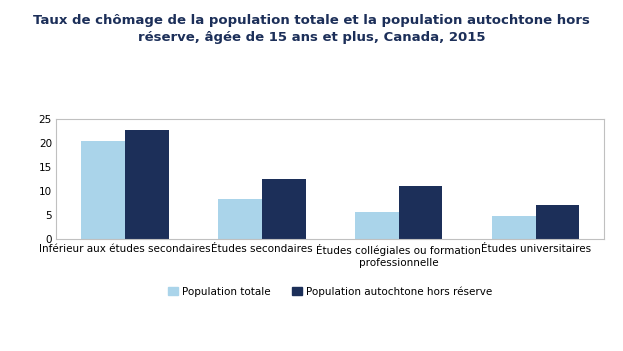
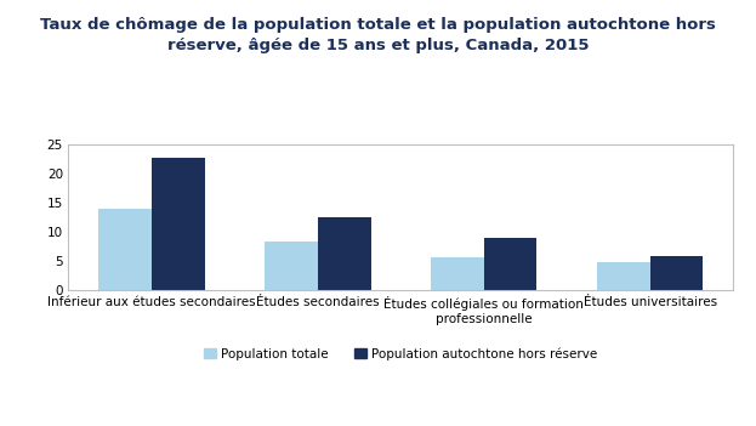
Population totale/Inférieur aux études secondaires: 20.5 -> 13.9
Population autochtone hors réserve/Études collégiales ou formation professionnelle: 11.0 -> 9.0
Population autochtone hors réserve/Études universitaires: 7.0 -> 5.7
